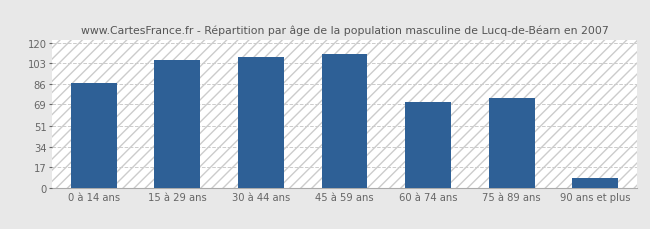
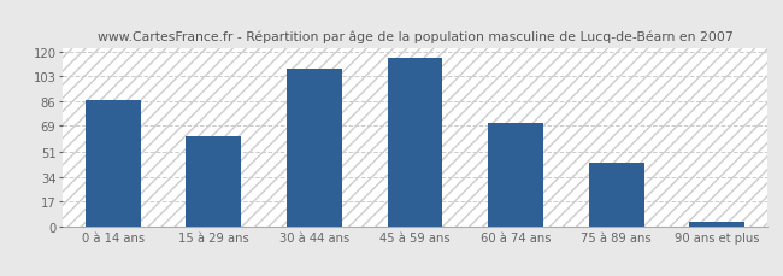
15 à 29 ans: 106 -> 62
45 à 59 ans: 111 -> 116
75 à 89 ans: 74 -> 44
90 ans et plus: 8 -> 3
